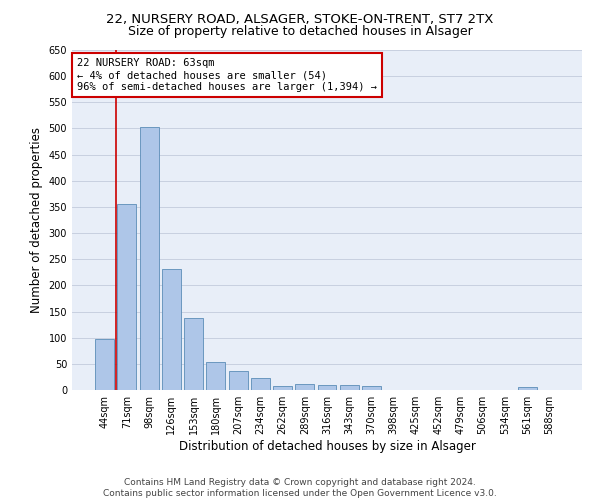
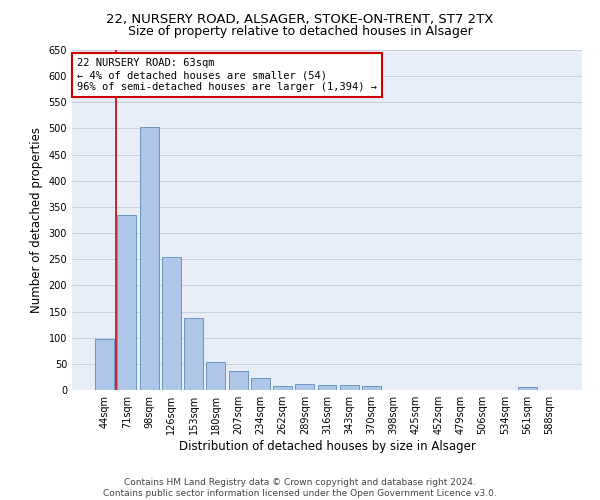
71sqm: 356 -> 334
126sqm: 232 -> 254
